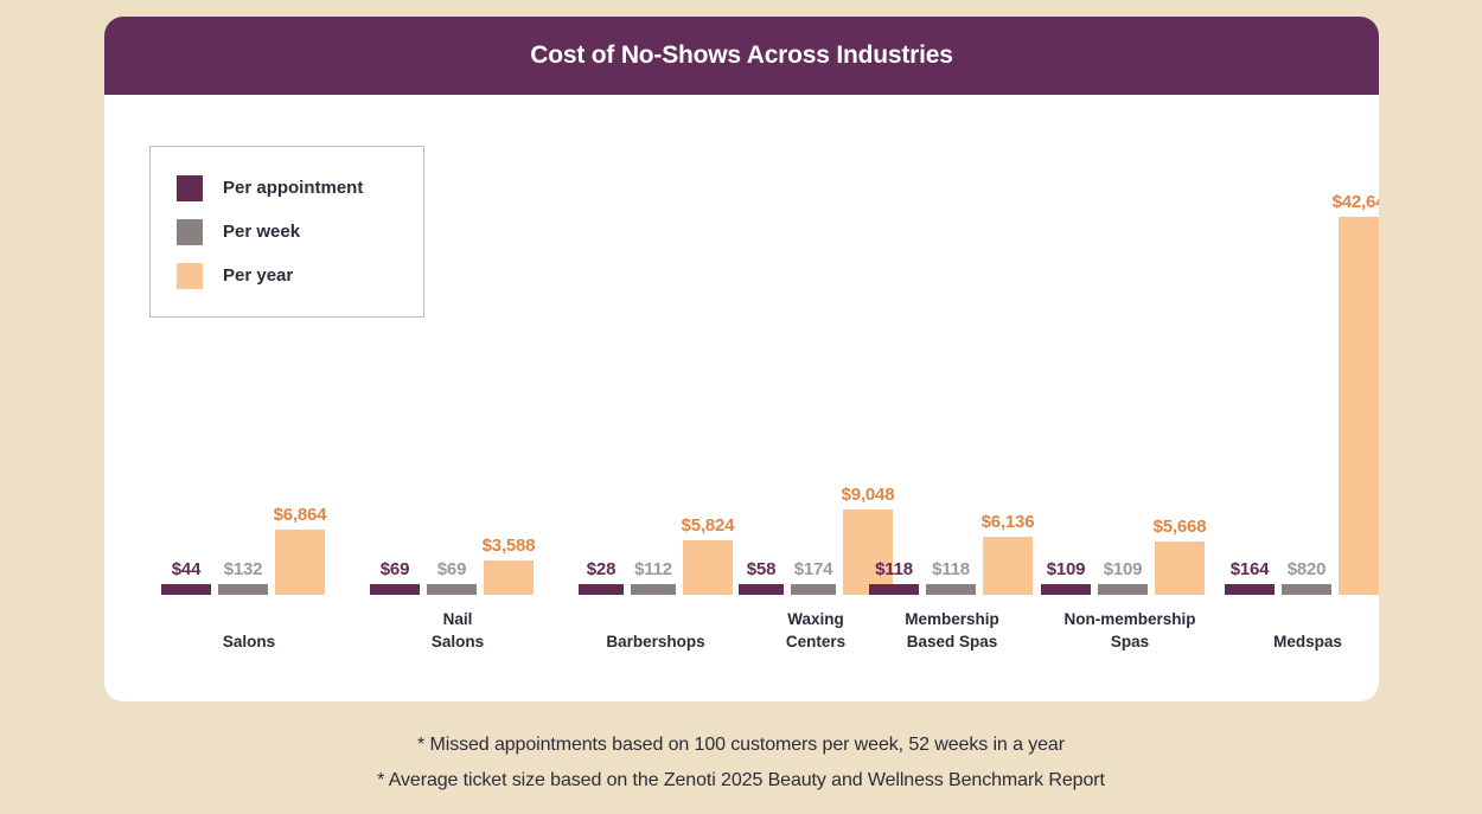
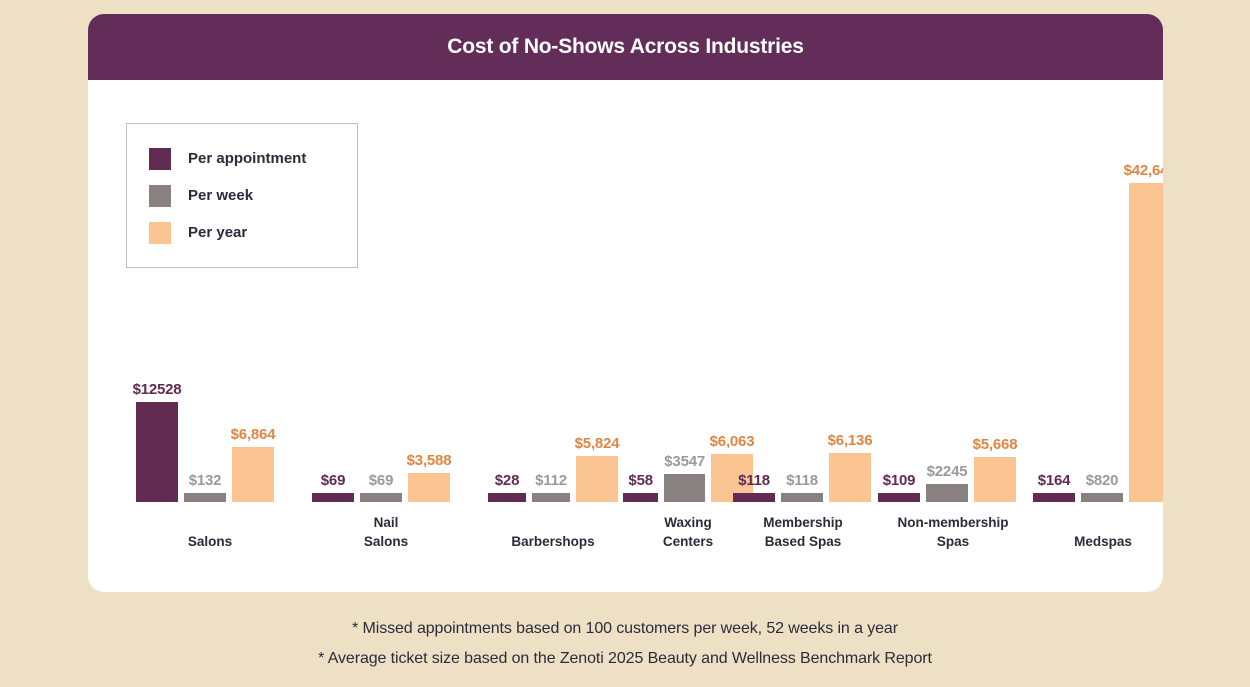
Per appointment/Salons: $44 -> $12528
Per week/Waxing Centers: $174 -> $3547
Per year/Waxing Centers: $9,048 -> $6,063
Per week/Non-membership Spas: $109 -> $2245
